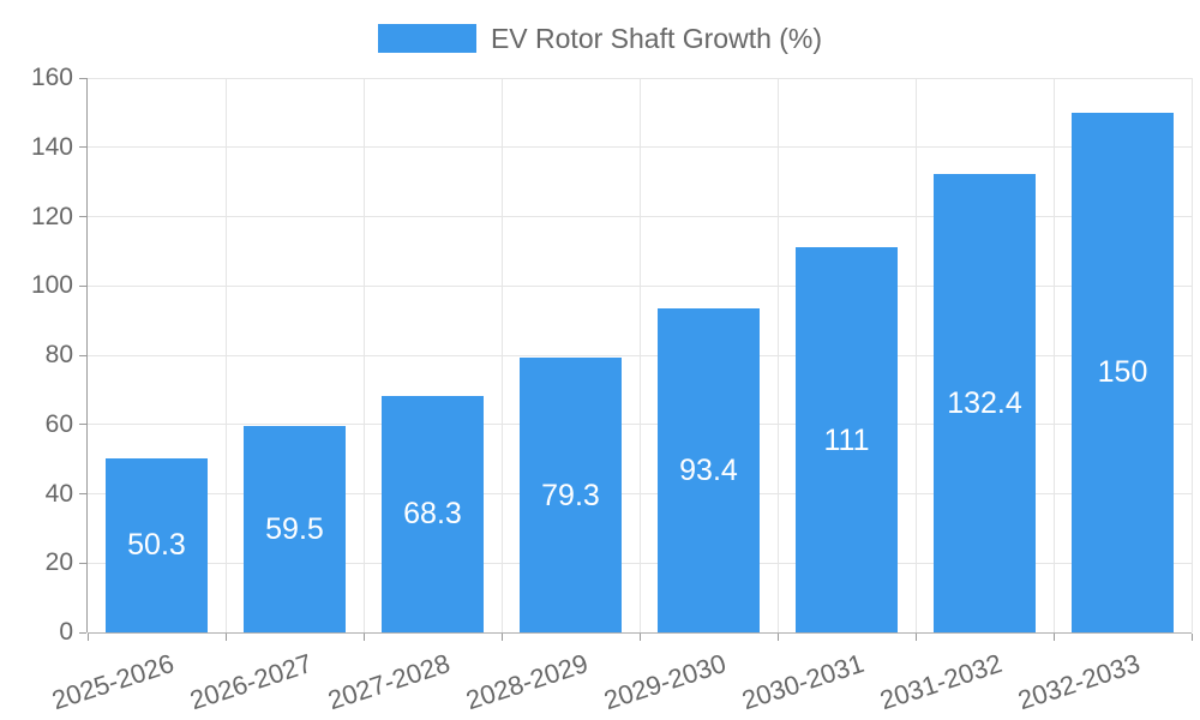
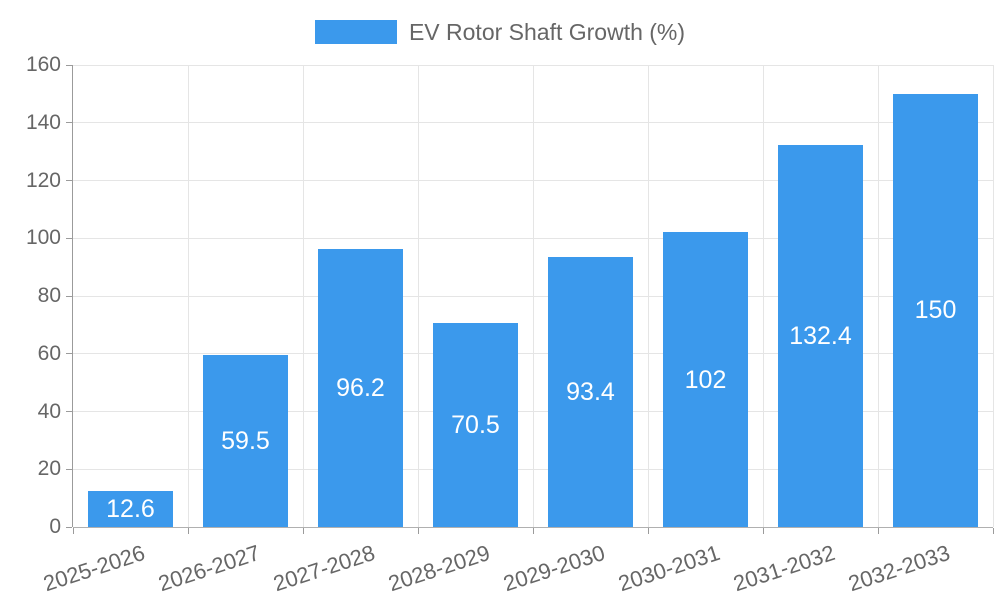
2025-2026: 50.3 -> 12.6
2027-2028: 68.3 -> 96.2
2028-2029: 79.3 -> 70.5
2030-2031: 111 -> 102
